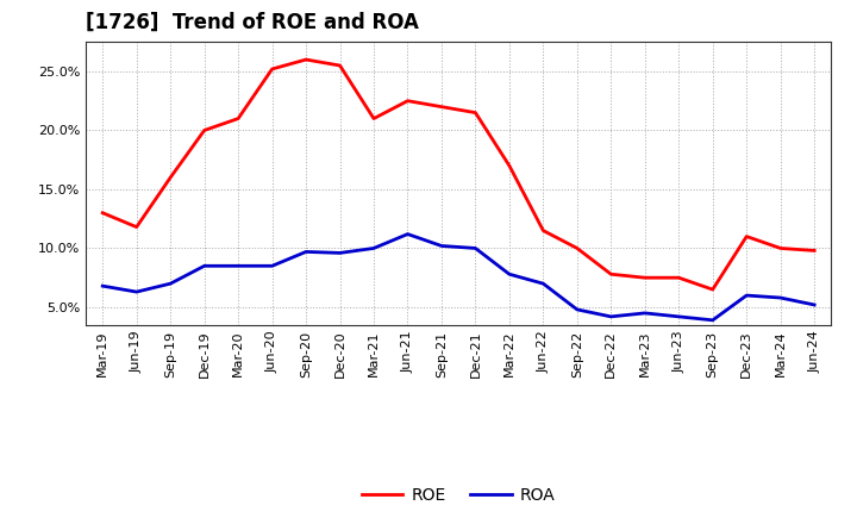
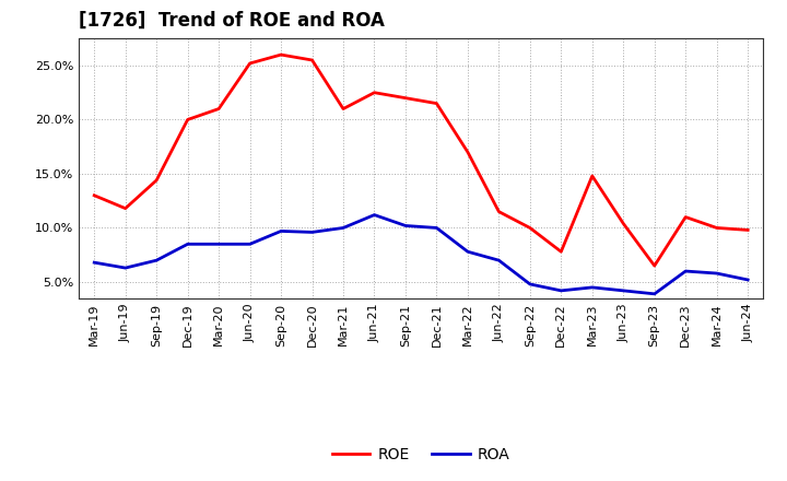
ROE/Sep-19: 16.0% -> 14.4%
ROE/Mar-23: 7.5% -> 14.8%
ROE/Jun-23: 7.5% -> 10.4%
